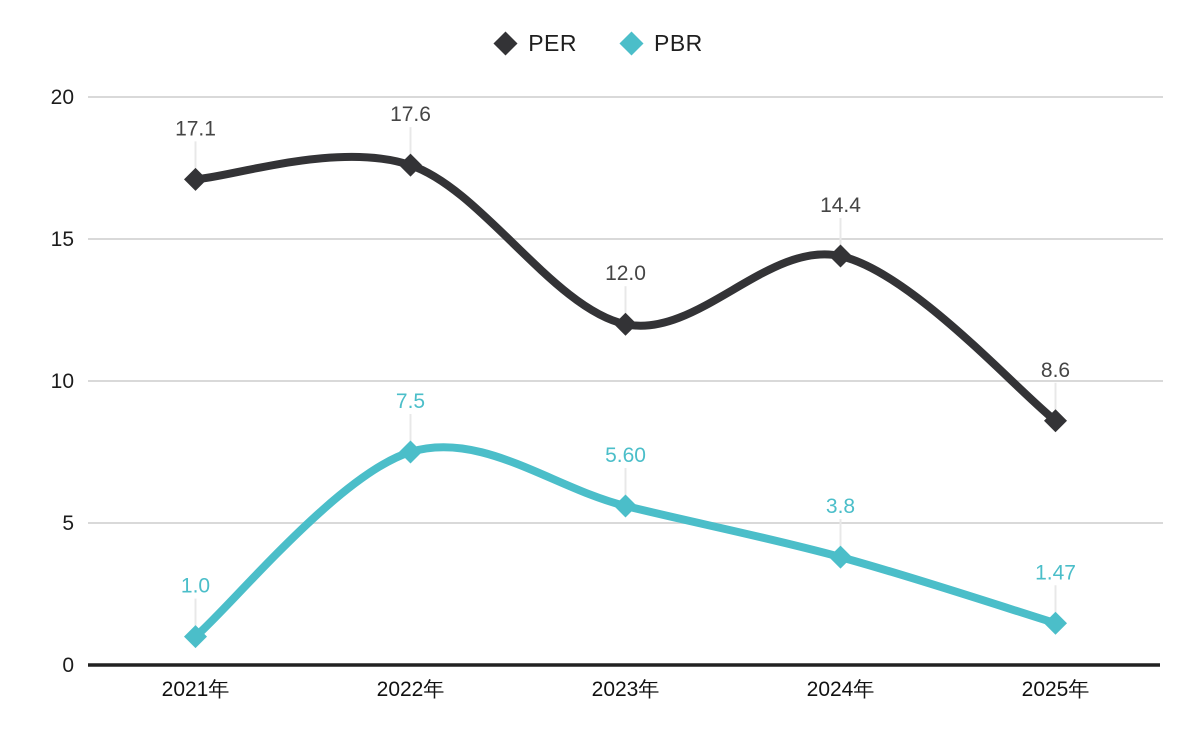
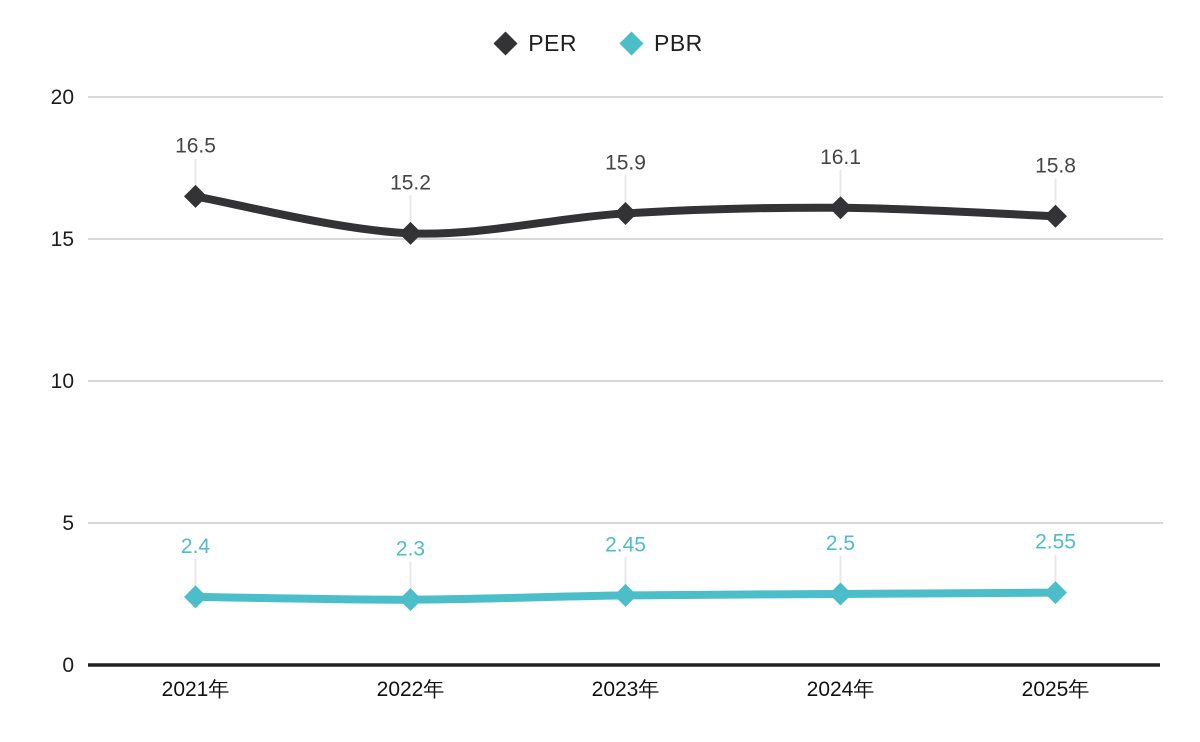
PER/2021年: 17.1 -> 16.5
PBR/2021年: 1.0 -> 2.4
PER/2022年: 17.6 -> 15.2
PBR/2022年: 7.5 -> 2.3
PER/2023年: 12.0 -> 15.9
PBR/2023年: 5.60 -> 2.45
PER/2024年: 14.4 -> 16.1
PBR/2024年: 3.8 -> 2.5
PER/2025年: 8.6 -> 15.8
PBR/2025年: 1.47 -> 2.55
